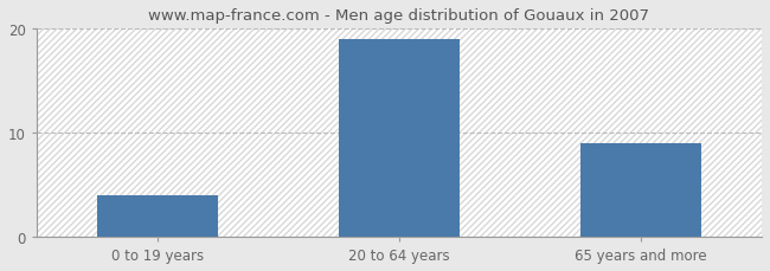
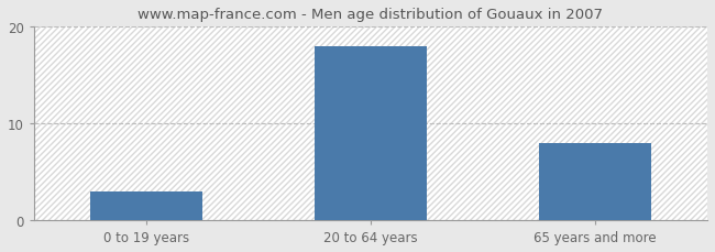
0 to 19 years: 4 -> 3
20 to 64 years: 19 -> 18
65 years and more: 9 -> 8
